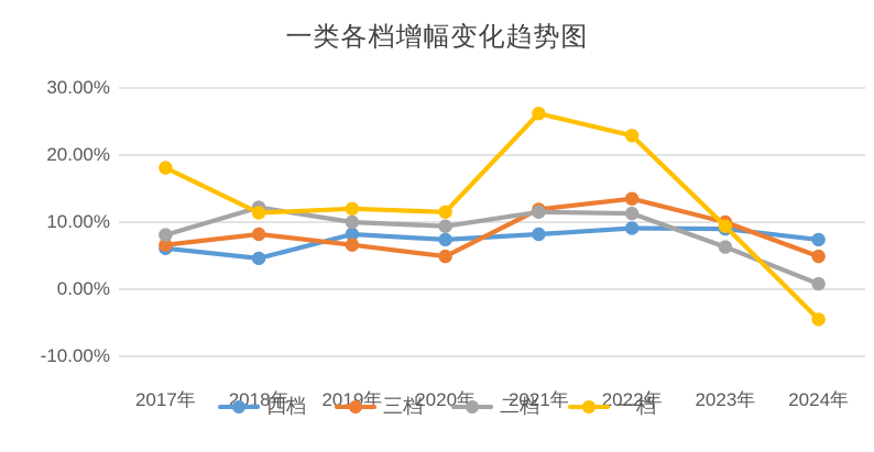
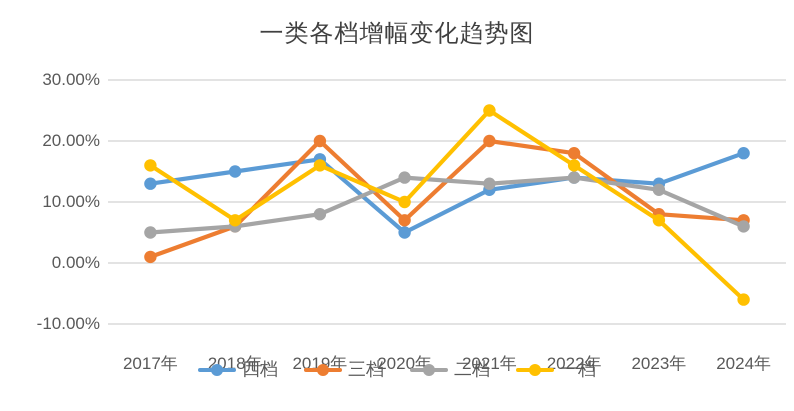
四档/2017年: 6% -> 13%
三档/2017年: 7% -> 1%
二档/2017年: 8% -> 5%
一档/2017年: 18% -> 16%
四档/2018年: 5% -> 15%
三档/2018年: 8% -> 6%
二档/2018年: 12% -> 6%
一档/2018年: 11% -> 7%
四档/2019年: 8% -> 17%
三档/2019年: 7% -> 20%
二档/2019年: 10% -> 8%
一档/2019年: 12% -> 16%
四档/2020年: 7% -> 5%
三档/2020年: 5% -> 7%
二档/2020年: 9% -> 14%
一档/2020年: 12% -> 10%
四档/2021年: 8% -> 12%
三档/2021年: 12% -> 20%
二档/2021年: 12% -> 13%
一档/2021年: 26% -> 25%
四档/2022年: 9% -> 14%
三档/2022年: 14% -> 18%
二档/2022年: 11% -> 14%
一档/2022年: 23% -> 16%
四档/2023年: 9% -> 13%
三档/2023年: 10% -> 8%
二档/2023年: 6% -> 12%
一档/2023年: 9% -> 7%
四档/2024年: 7% -> 18%
三档/2024年: 5% -> 7%
二档/2024年: 1% -> 6%
一档/2024年: -4% -> -6%
